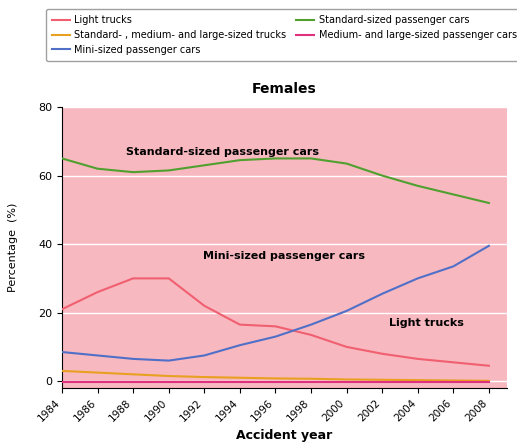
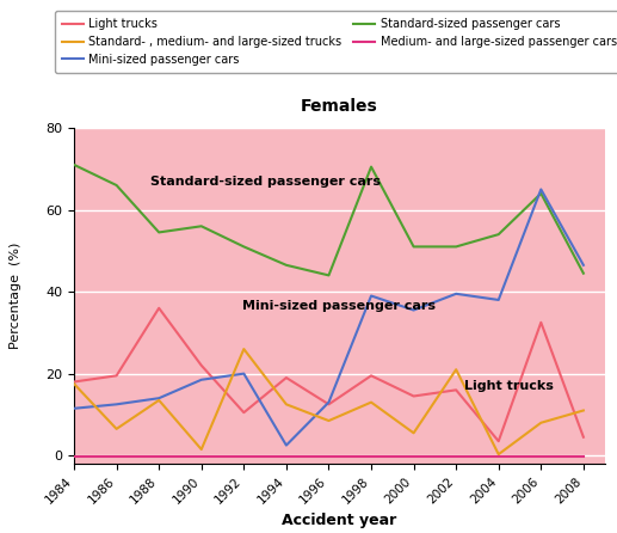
Light trucks/1984: 21.0 -> 18.0
Standard- , medium- and large-sized trucks/1984: 3.0 -> 17.5
Mini-sized passenger cars/1984: 8.5 -> 11.5
Standard-sized passenger cars/1984: 65.0 -> 71.0
Light trucks/1986: 26.0 -> 19.5
Standard- , medium- and large-sized trucks/1986: 2.5 -> 6.5
Mini-sized passenger cars/1986: 7.5 -> 12.5
Standard-sized passenger cars/1986: 62.0 -> 66.0
Light trucks/1988: 30.0 -> 36.0
Standard- , medium- and large-sized trucks/1988: 2.0 -> 13.5
Mini-sized passenger cars/1988: 6.5 -> 14.0
Standard-sized passenger cars/1988: 61.0 -> 54.5
Light trucks/1990: 30.0 -> 22.0
Mini-sized passenger cars/1990: 6.0 -> 18.5
Standard-sized passenger cars/1990: 61.5 -> 56.0
Light trucks/1992: 22.0 -> 10.5
Standard- , medium- and large-sized trucks/1992: 1.2 -> 26.0
Mini-sized passenger cars/1992: 7.5 -> 20.0
Standard-sized passenger cars/1992: 63.0 -> 51.0
Light trucks/1994: 16.5 -> 19.0
Standard- , medium- and large-sized trucks/1994: 1.0 -> 12.5
Mini-sized passenger cars/1994: 10.5 -> 2.5
Standard-sized passenger cars/1994: 64.5 -> 46.5
Light trucks/1996: 16.0 -> 12.5
Standard- , medium- and large-sized trucks/1996: 0.8 -> 8.5
Standard-sized passenger cars/1996: 65.0 -> 44.0
Light trucks/1998: 13.5 -> 19.5
Standard- , medium- and large-sized trucks/1998: 0.7 -> 13.0
Mini-sized passenger cars/1998: 16.5 -> 39.0
Standard-sized passenger cars/1998: 65.0 -> 70.5
Light trucks/2000: 10.0 -> 14.5
Standard- , medium- and large-sized trucks/2000: 0.5 -> 5.5
Mini-sized passenger cars/2000: 20.5 -> 35.5
Standard-sized passenger cars/2000: 63.5 -> 51.0
Light trucks/2002: 8.0 -> 16.0
Standard- , medium- and large-sized trucks/2002: 0.4 -> 21.0
Mini-sized passenger cars/2002: 25.5 -> 39.5
Standard-sized passenger cars/2002: 60.0 -> 51.0
Light trucks/2004: 6.5 -> 3.5
Mini-sized passenger cars/2004: 30.0 -> 38.0
Standard-sized passenger cars/2004: 57.0 -> 54.0
Light trucks/2006: 5.5 -> 32.5
Standard- , medium- and large-sized trucks/2006: 0.2 -> 8.0
Mini-sized passenger cars/2006: 33.5 -> 65.0
Standard-sized passenger cars/2006: 54.5 -> 64.0
Standard- , medium- and large-sized trucks/2008: 0.1 -> 11.0
Mini-sized passenger cars/2008: 39.5 -> 46.5
Standard-sized passenger cars/2008: 52.0 -> 44.5
